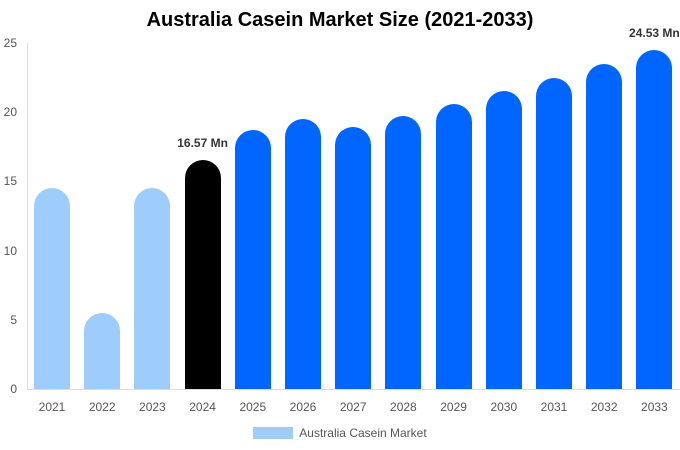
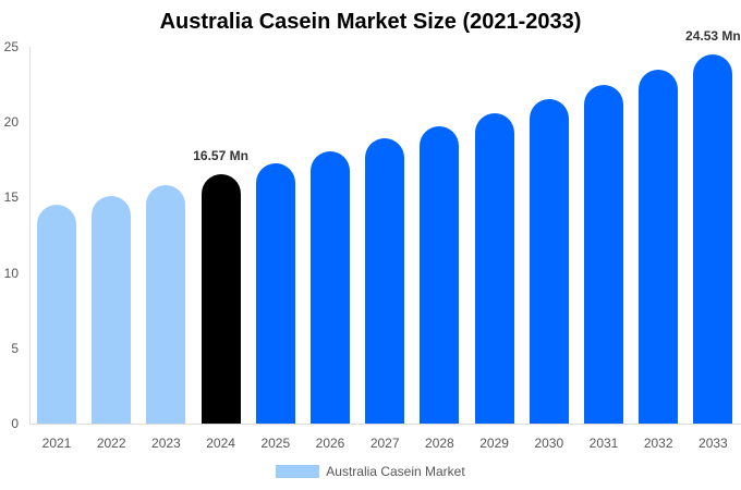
2022: 5.5 -> 15.1
2023: 14.5 -> 15.8
2025: 18.7 -> 17.3
2026: 19.5 -> 18.1
